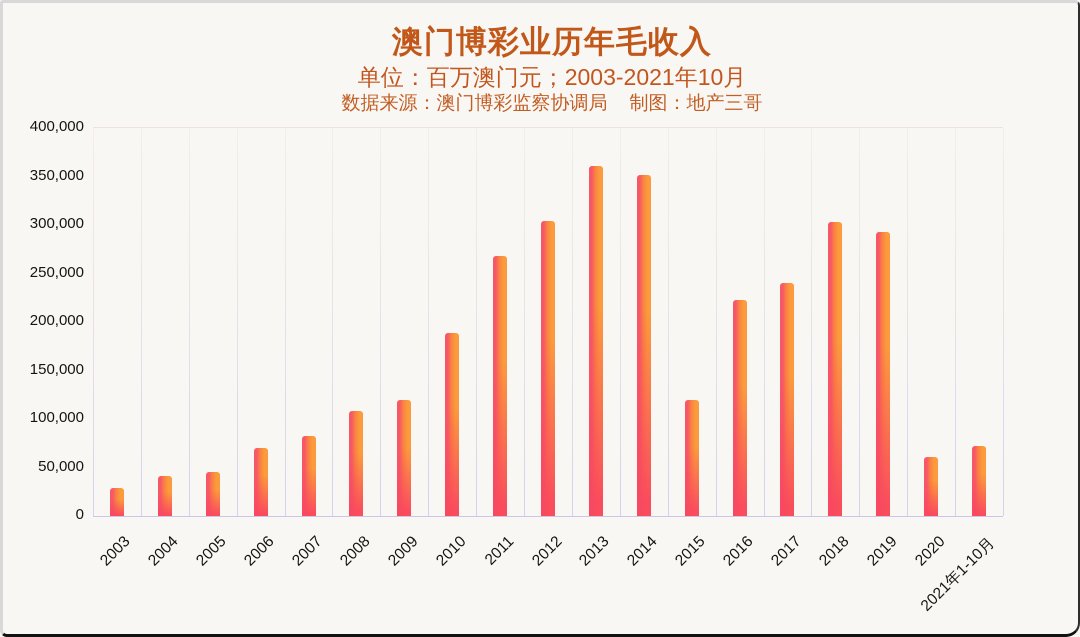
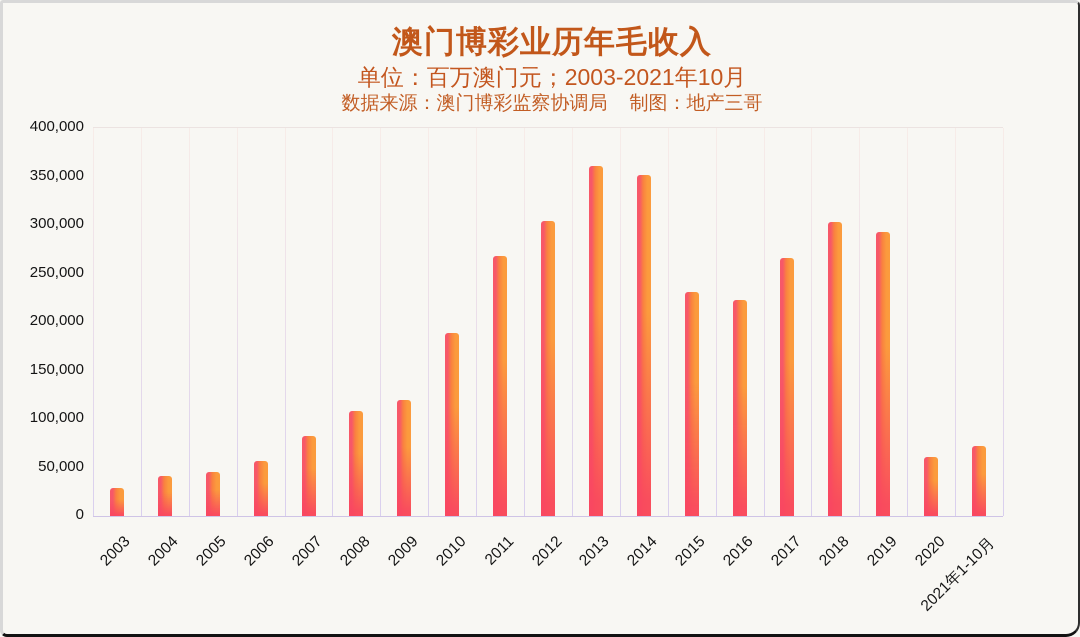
2006: 70000 -> 60000
2015: 120000 -> 230000
2017: 240000 -> 270000
